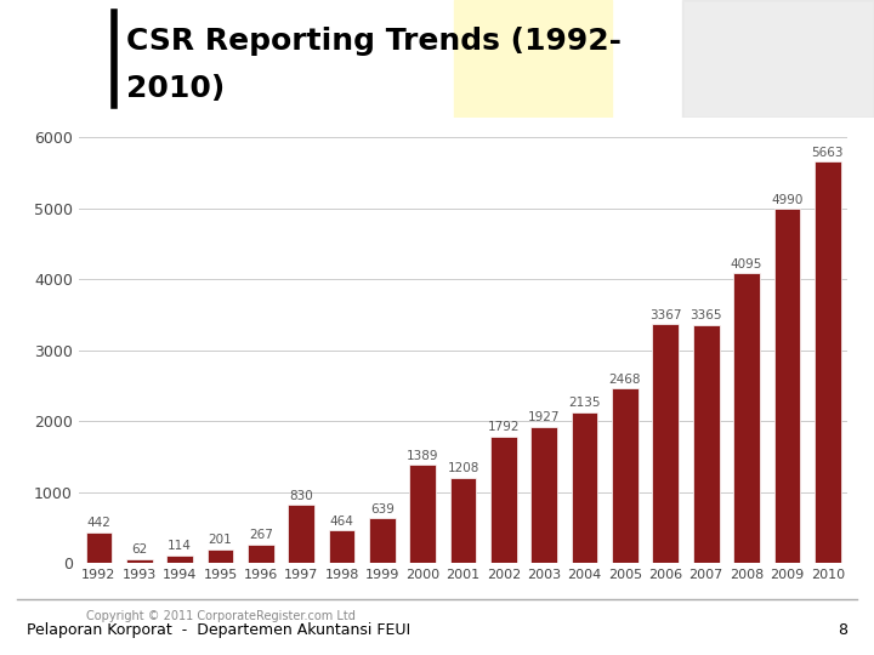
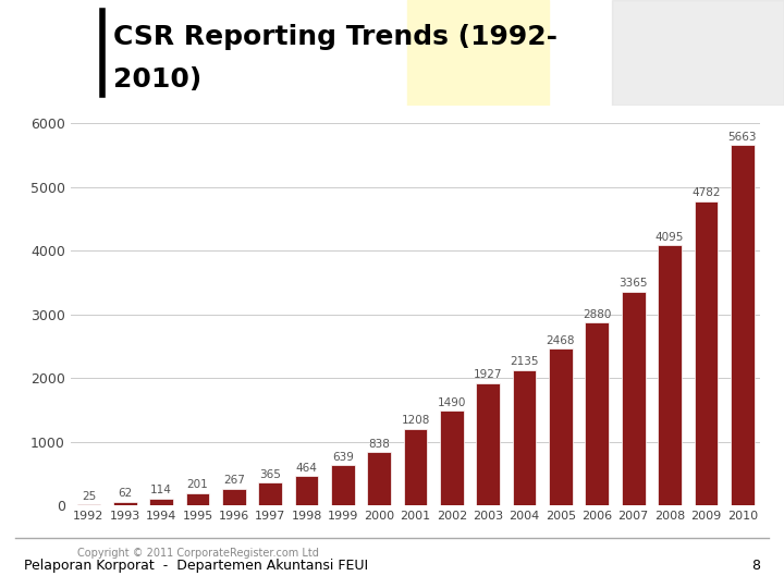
1992: 442 -> 25
1997: 830 -> 365
2000: 1389 -> 838
2002: 1792 -> 1490
2006: 3367 -> 2880
2009: 4990 -> 4782
